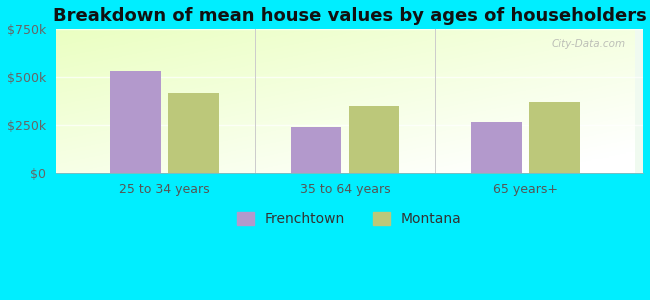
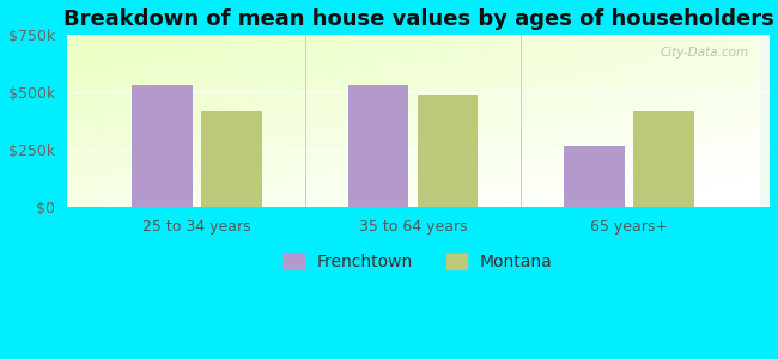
Frenchtown/35 to 64 years: $240k -> $530k
Montana/35 to 64 years: $350k -> $490k
Montana/65 years+: $370k -> $420k
